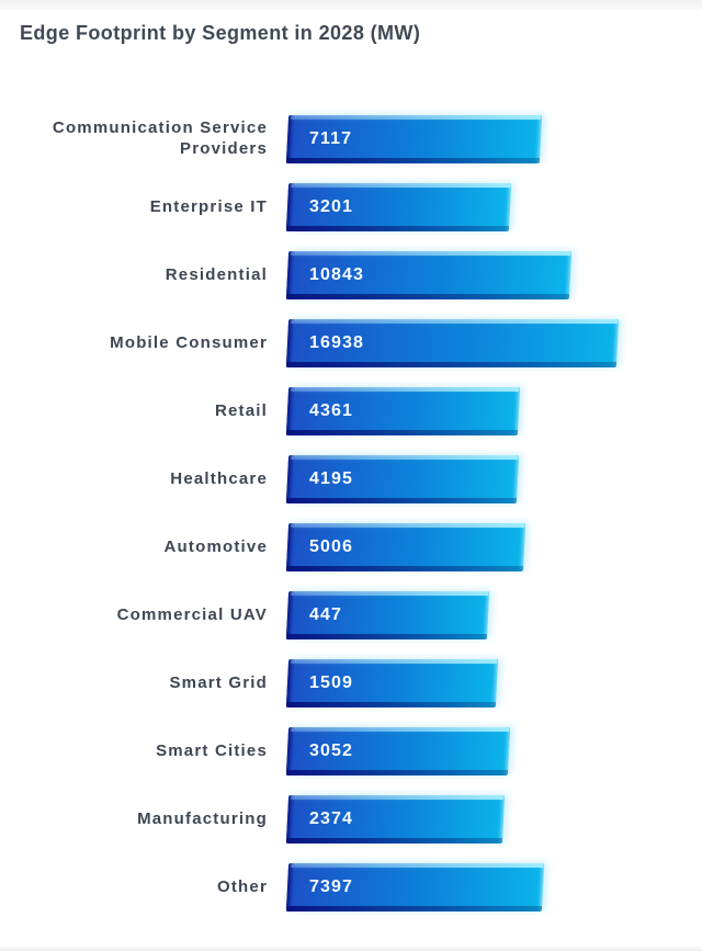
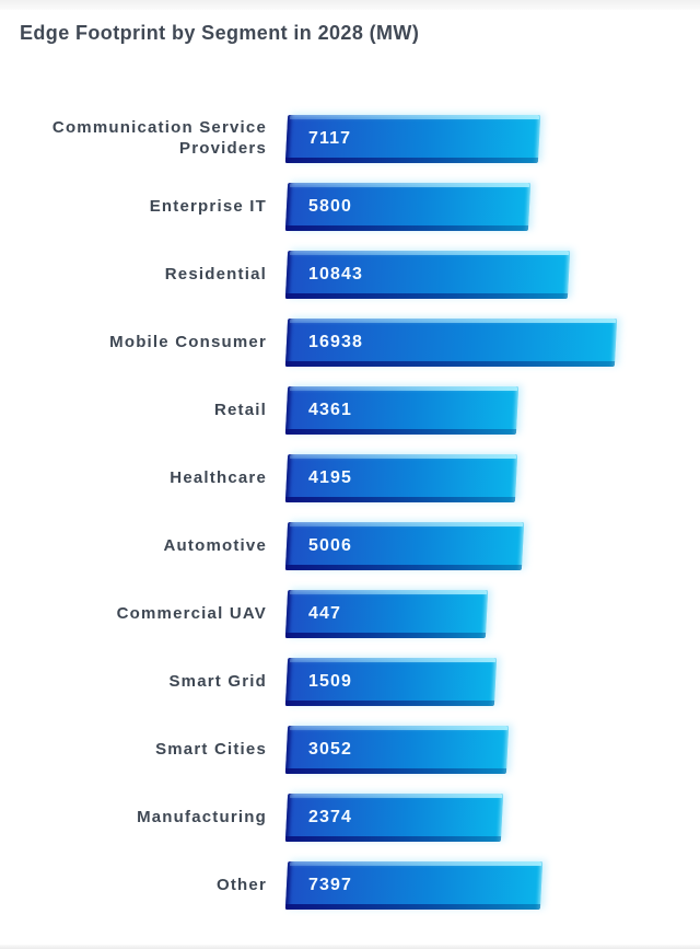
Enterprise IT: 3201 -> 5800
